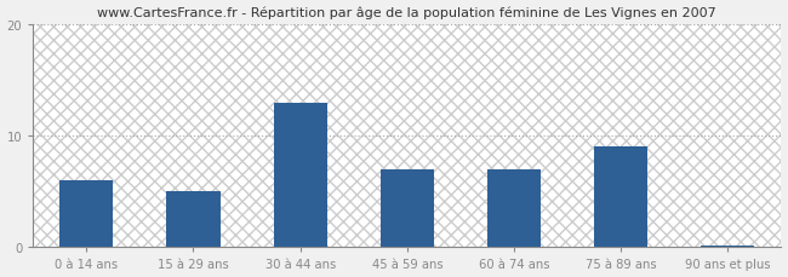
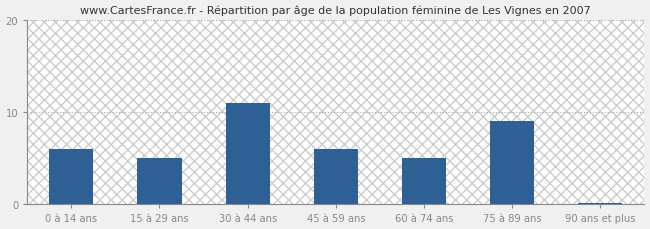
30 à 44 ans: 13.0 -> 11.0
45 à 59 ans: 7.0 -> 6.0
60 à 74 ans: 7.0 -> 5.0
